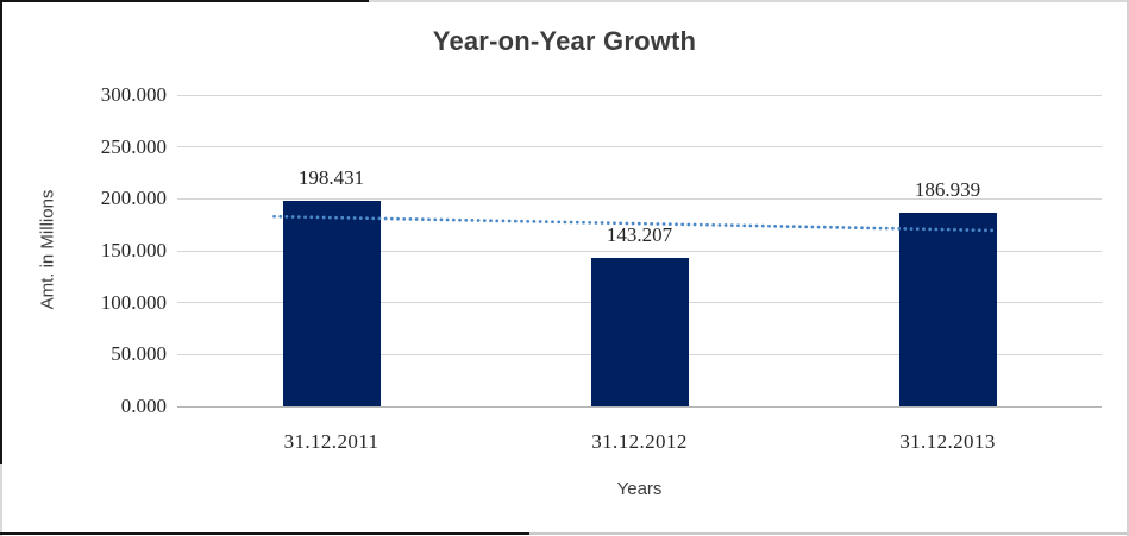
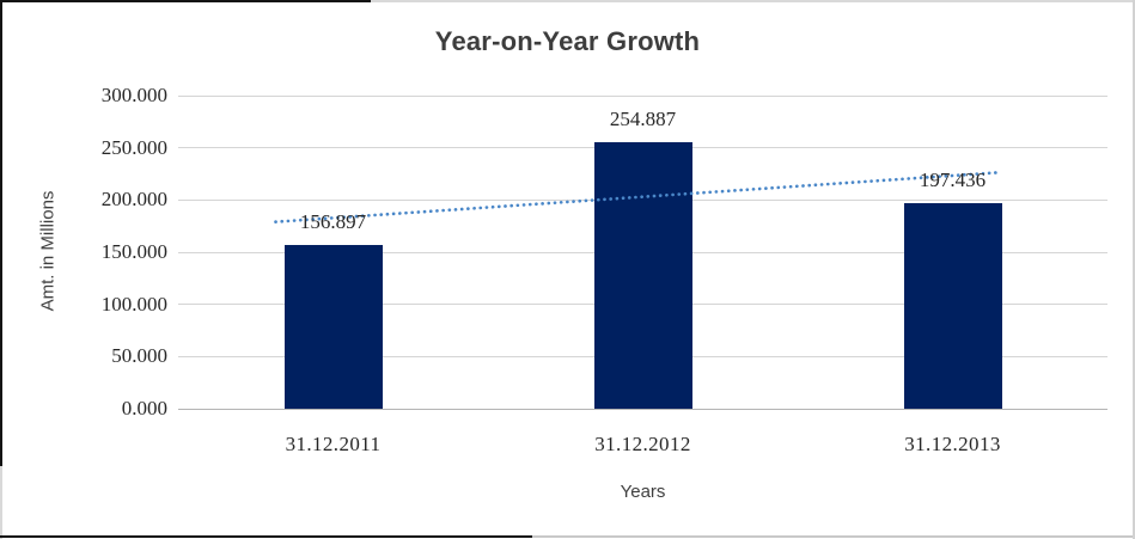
31.12.2011: 198.431 -> 156.897
31.12.2012: 143.207 -> 254.887
31.12.2013: 186.939 -> 197.436
